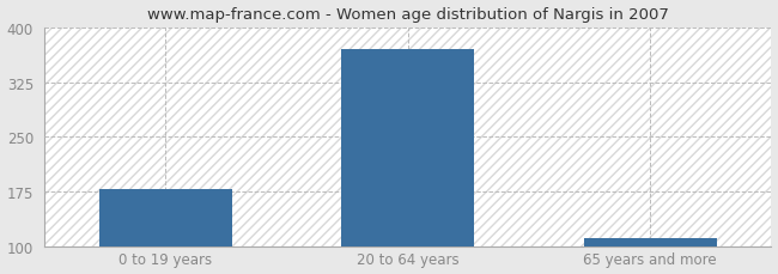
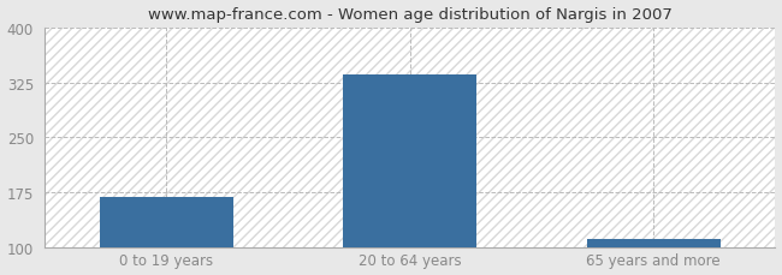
0 to 19 years: 178 -> 168
20 to 64 years: 370 -> 336
